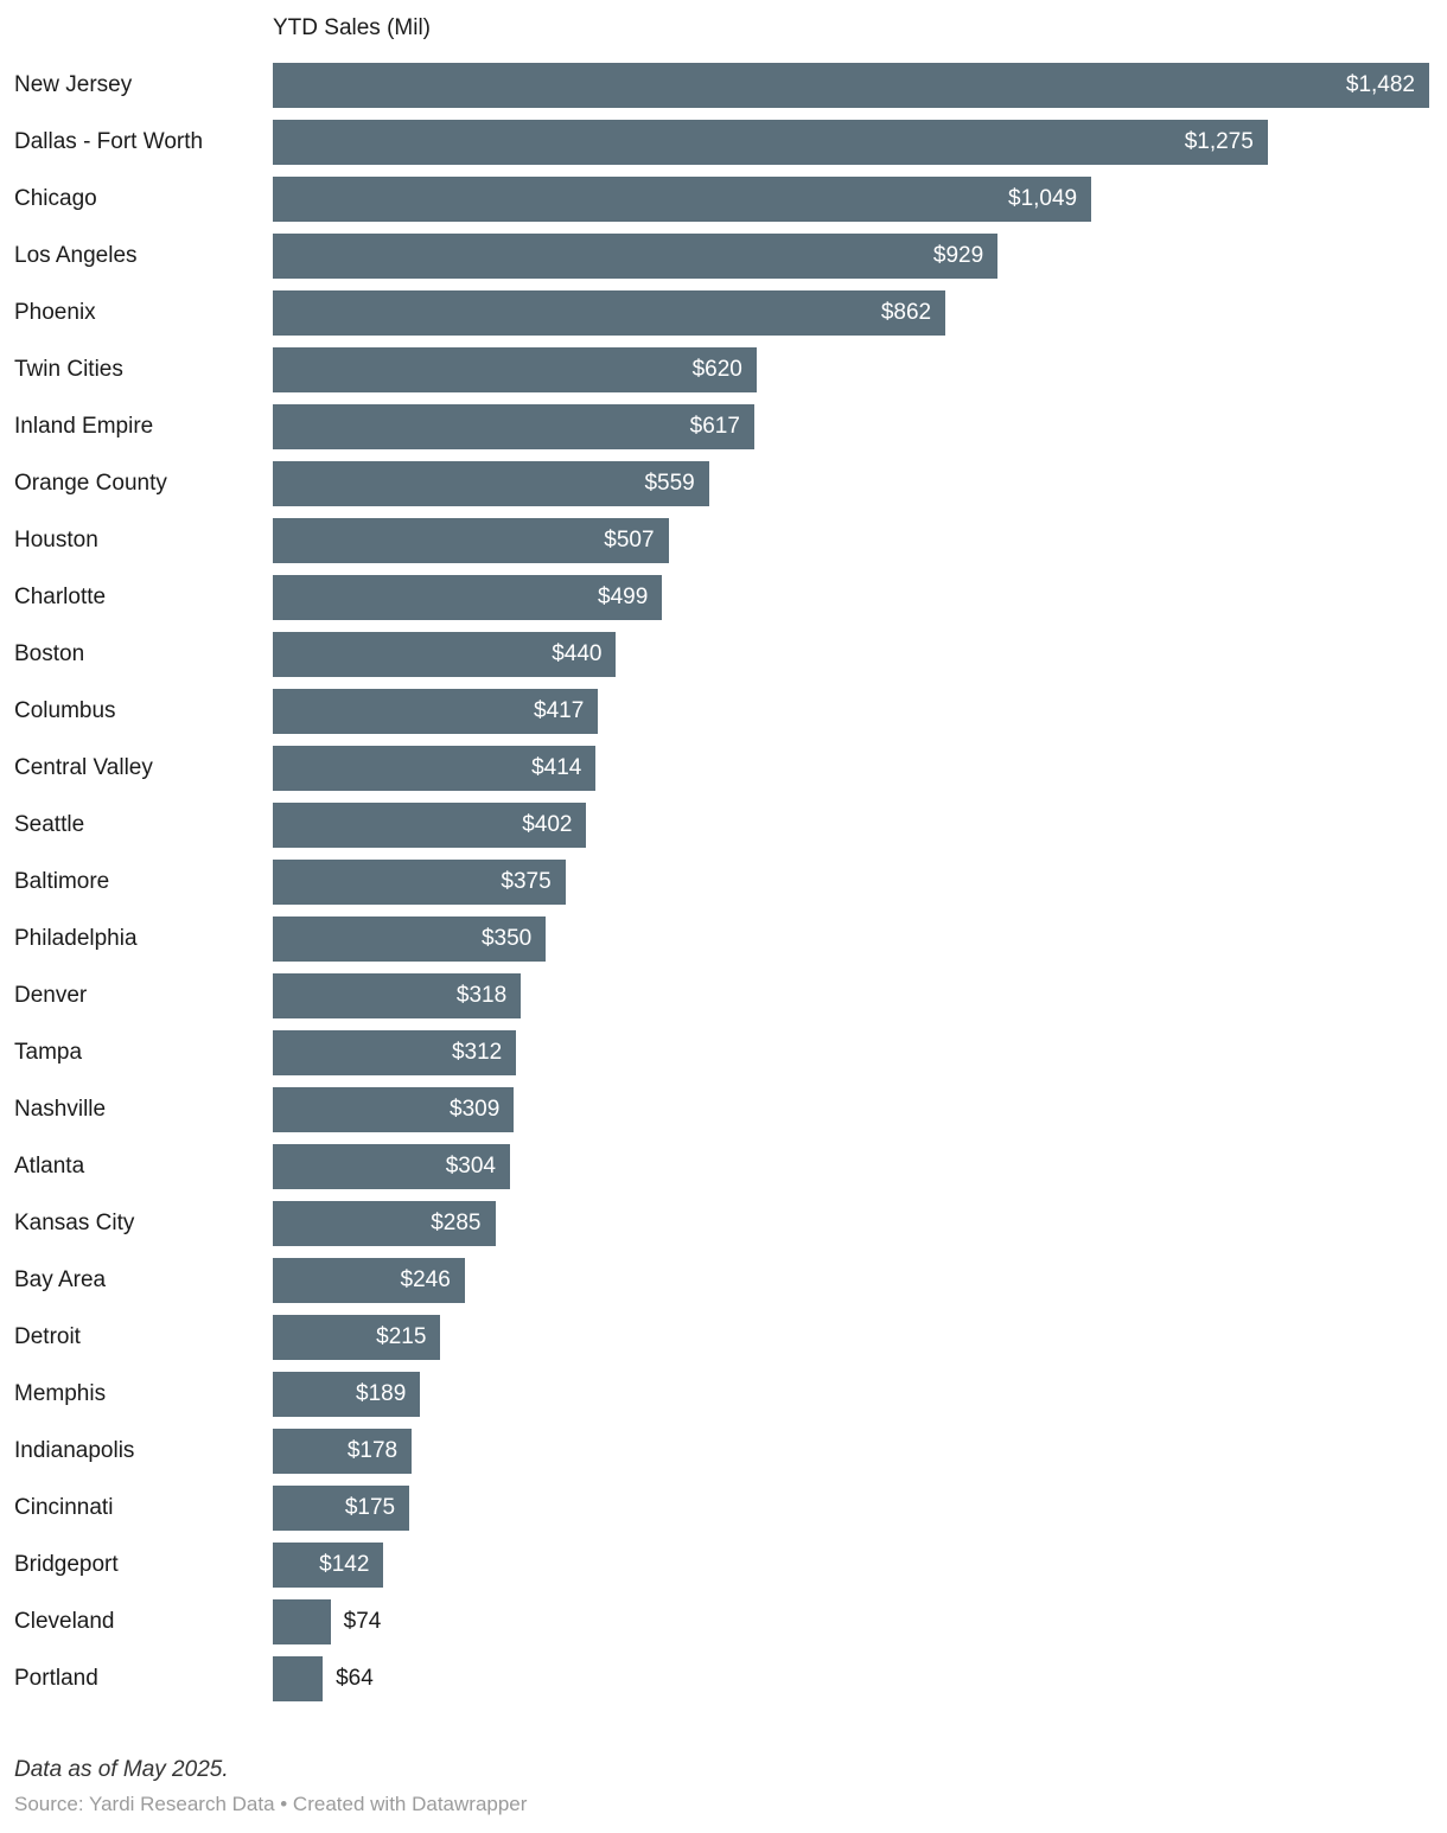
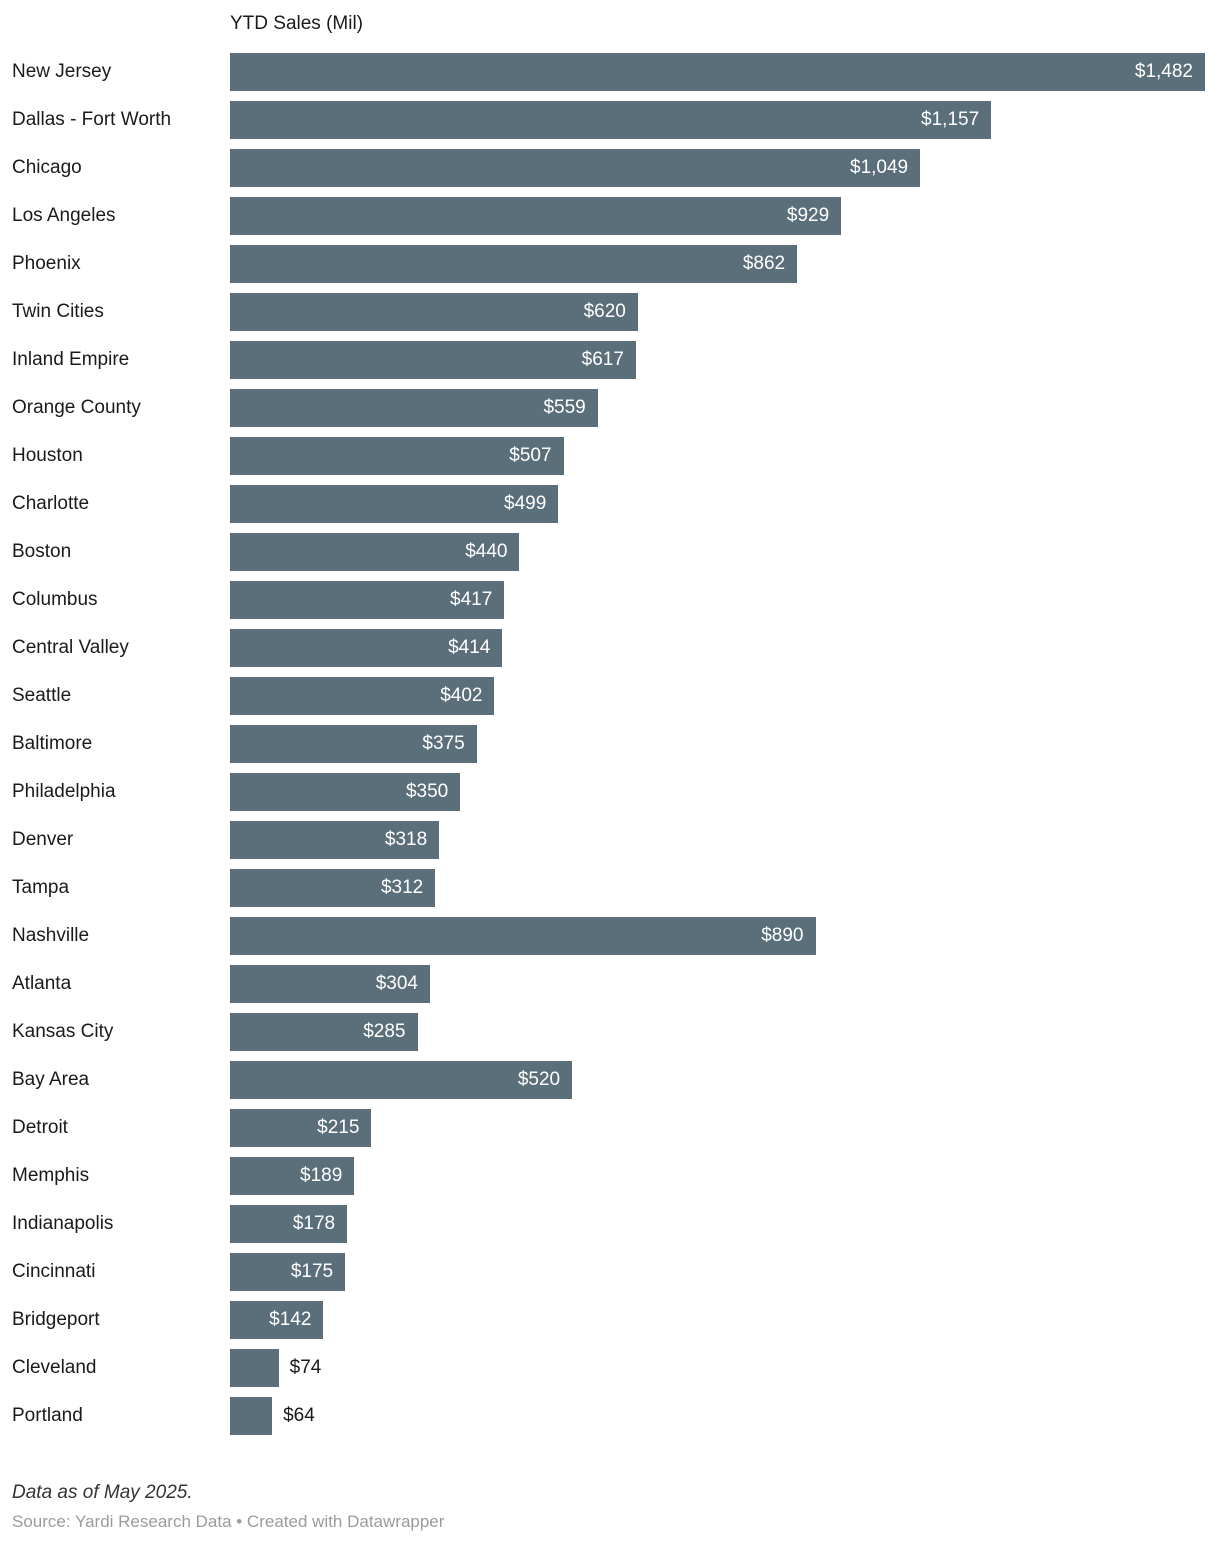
Dallas - Fort Worth: $1,275 -> $1,157
Nashville: $309 -> $890
Bay Area: $246 -> $520
